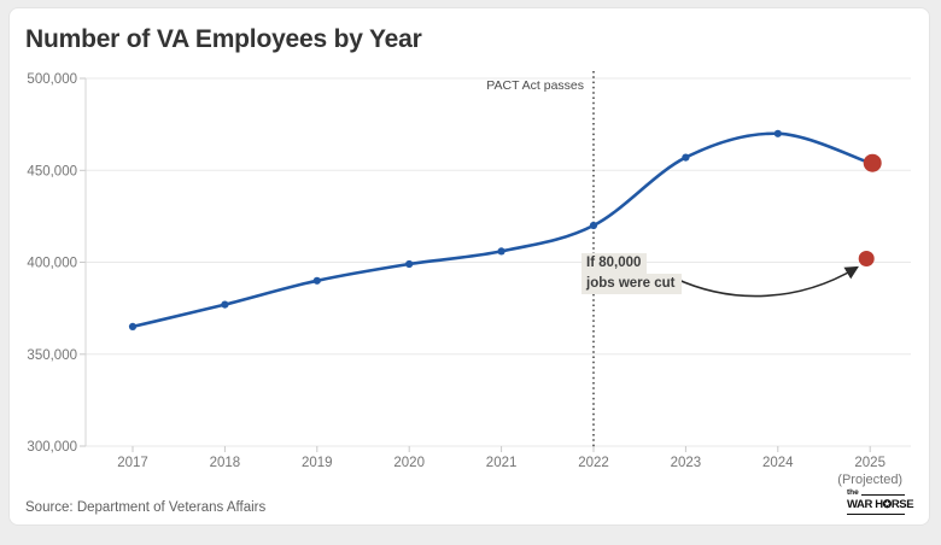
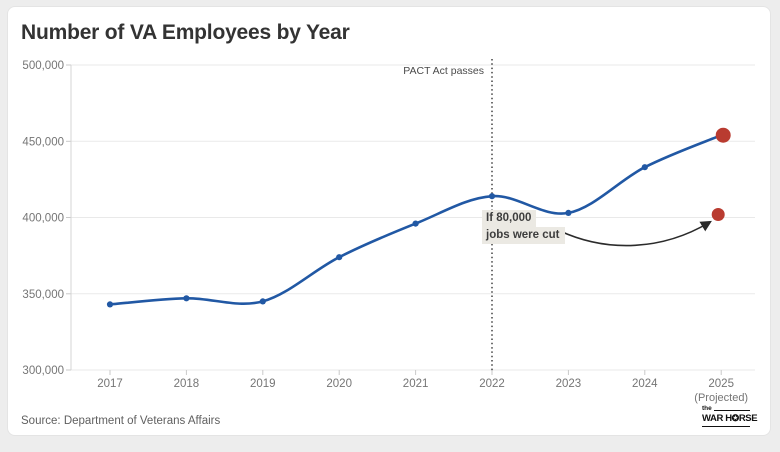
2017: 365000 -> 343000
2018: 377000 -> 347000
2019: 390000 -> 345000
2020: 399000 -> 374000
2021: 406000 -> 396000
2022: 420000 -> 414000
2023: 457000 -> 403000
2024: 470000 -> 433000
